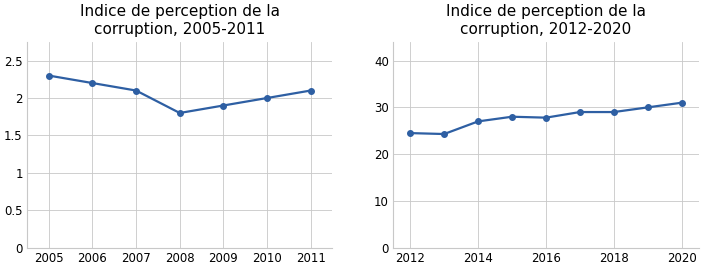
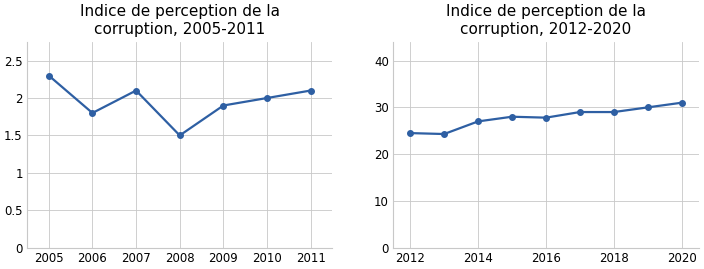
Indice de perception de la corruption, 2005-2011/2006: 2.2 -> 1.8
Indice de perception de la corruption, 2005-2011/2008: 1.8 -> 1.5
